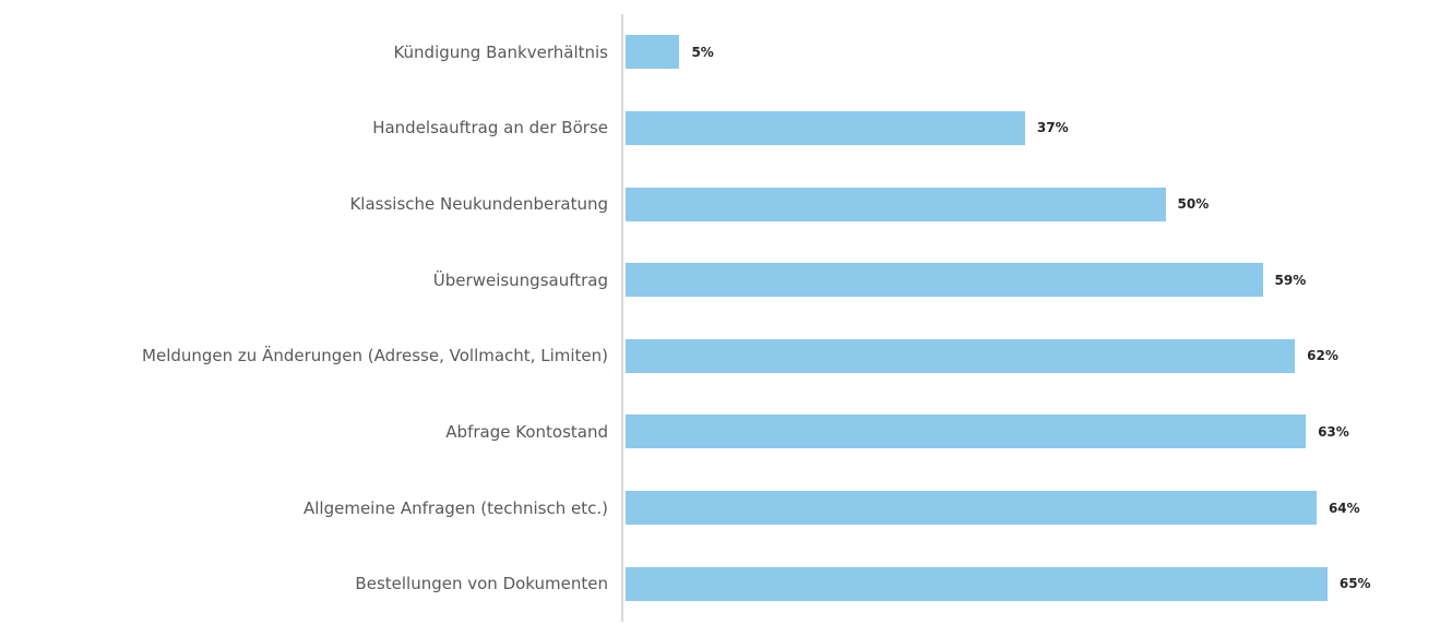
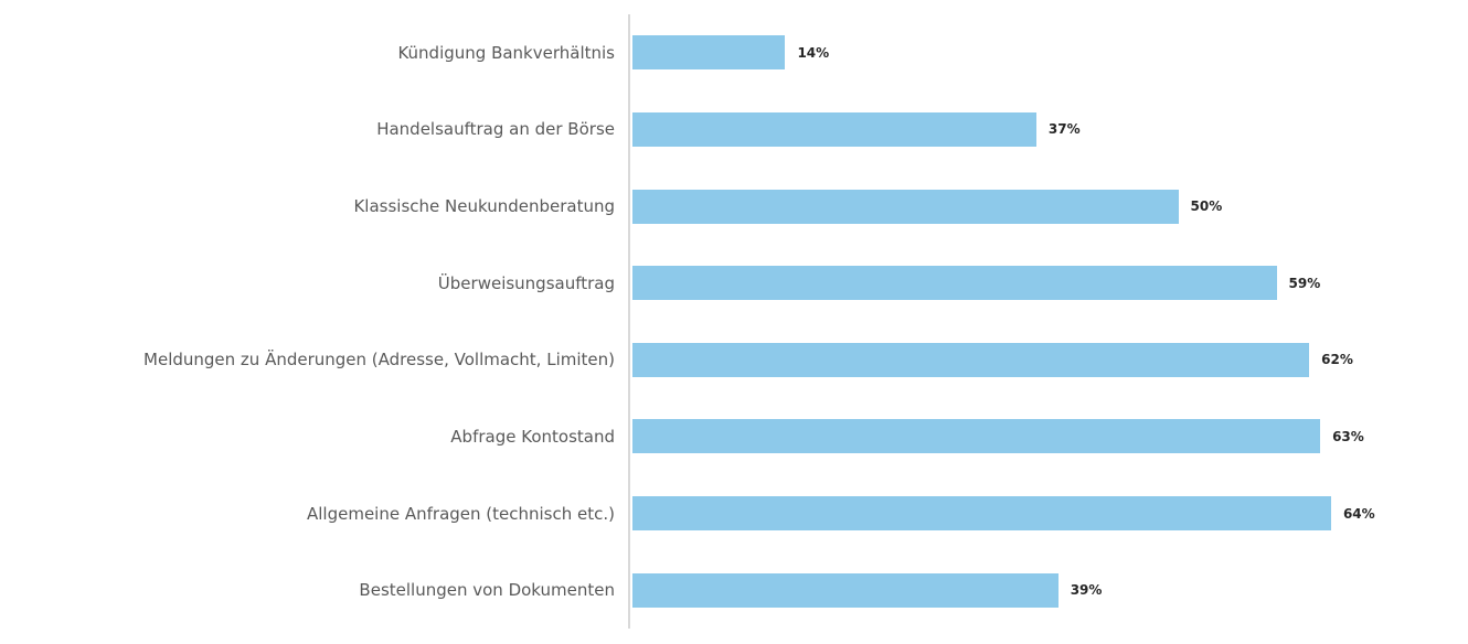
Kündigung Bankverhältnis: 5% -> 14%
Bestellungen von Dokumenten: 65% -> 39%
